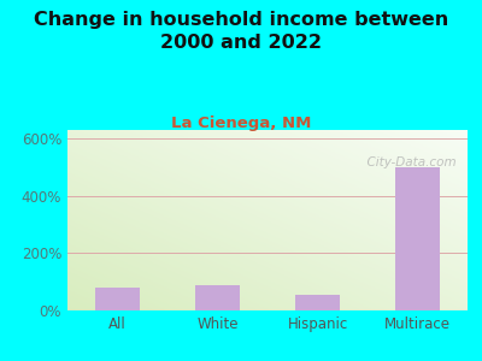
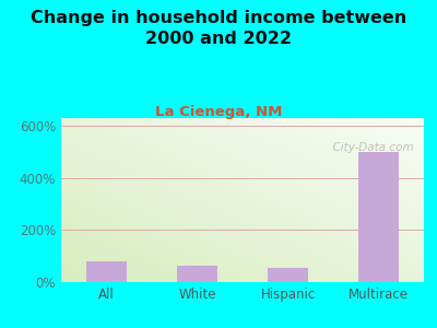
White: 90% -> 65%
